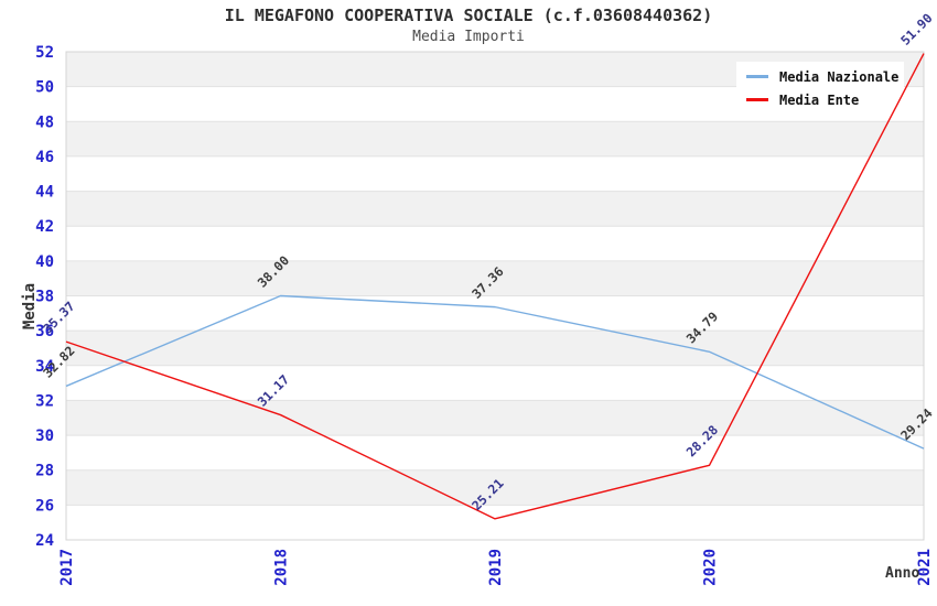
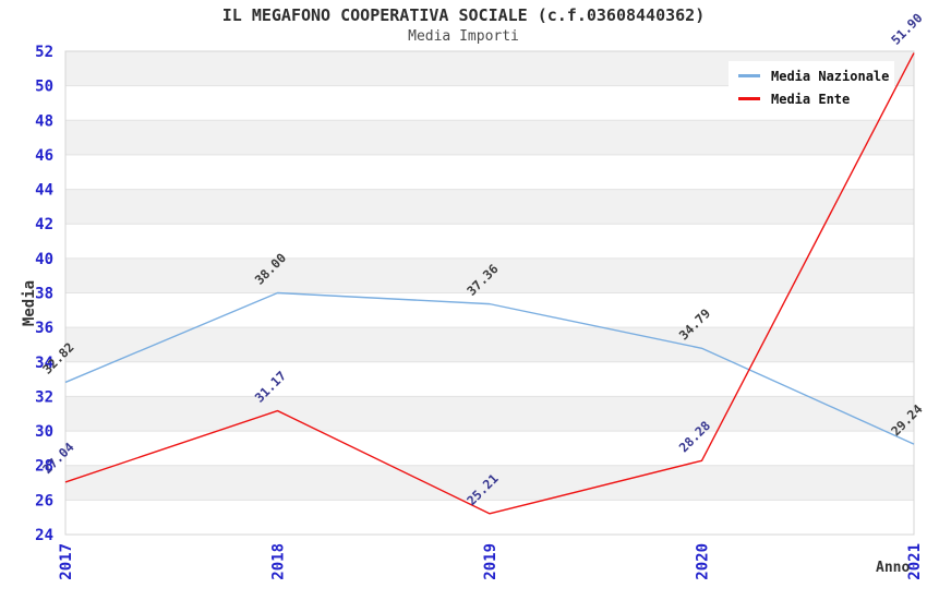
Media Ente/2017: 35.37 -> 27.04
